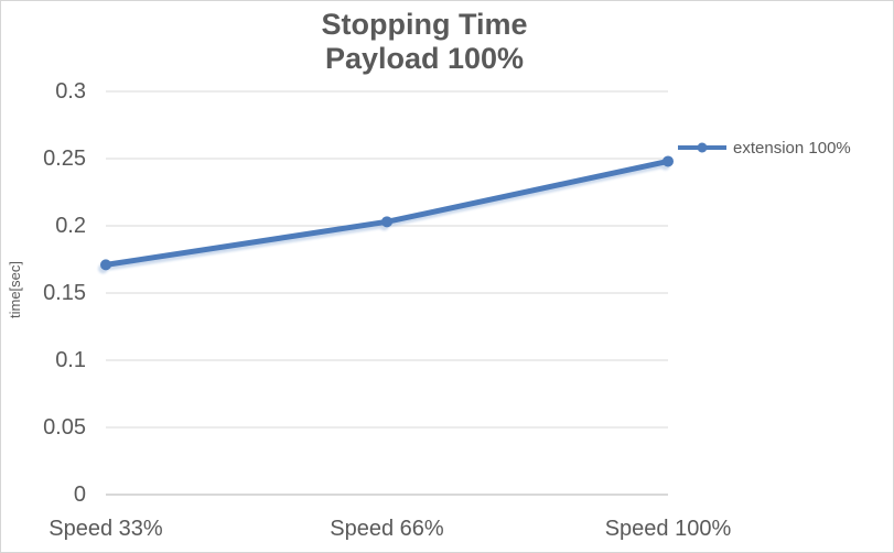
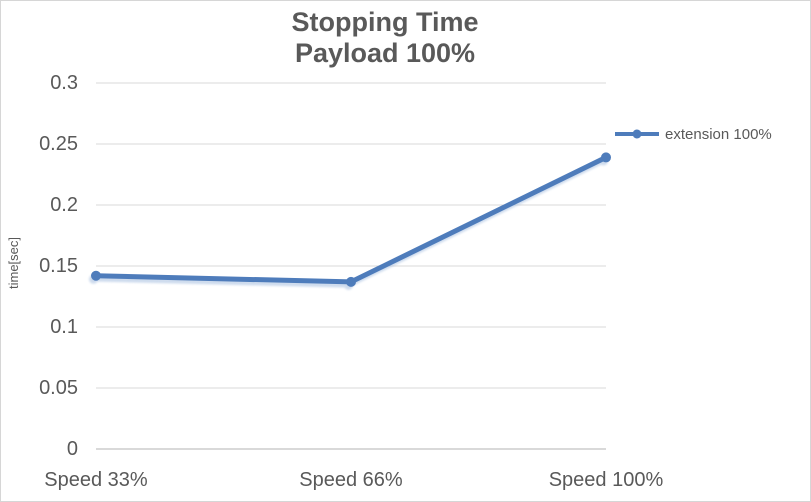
Speed 33%: 0.171 -> 0.142
Speed 66%: 0.203 -> 0.137
Speed 100%: 0.248 -> 0.239
